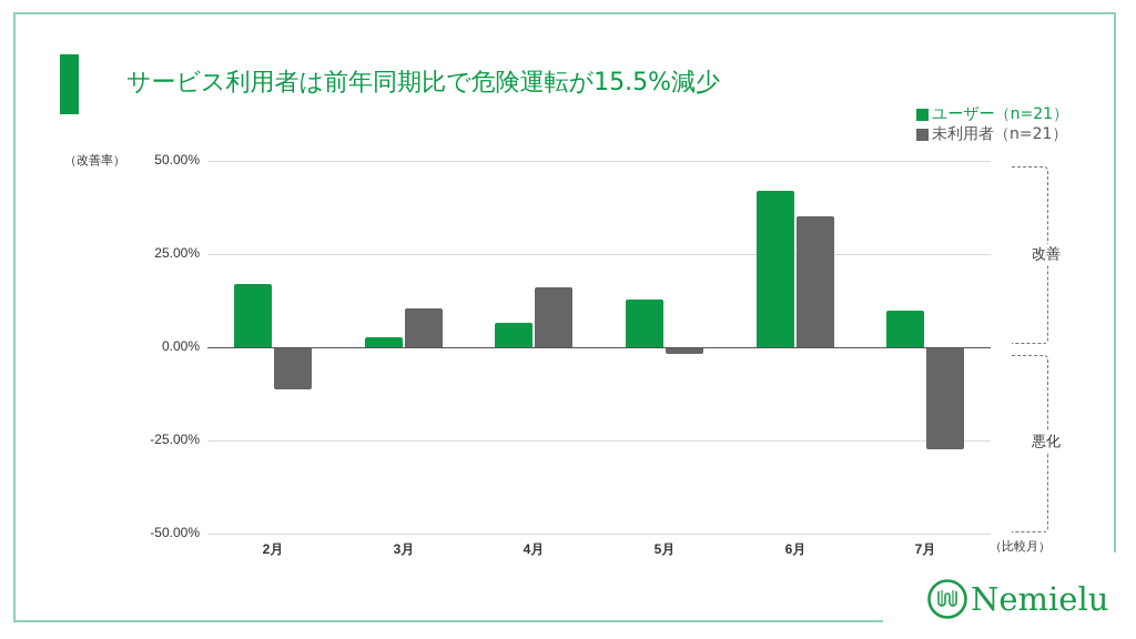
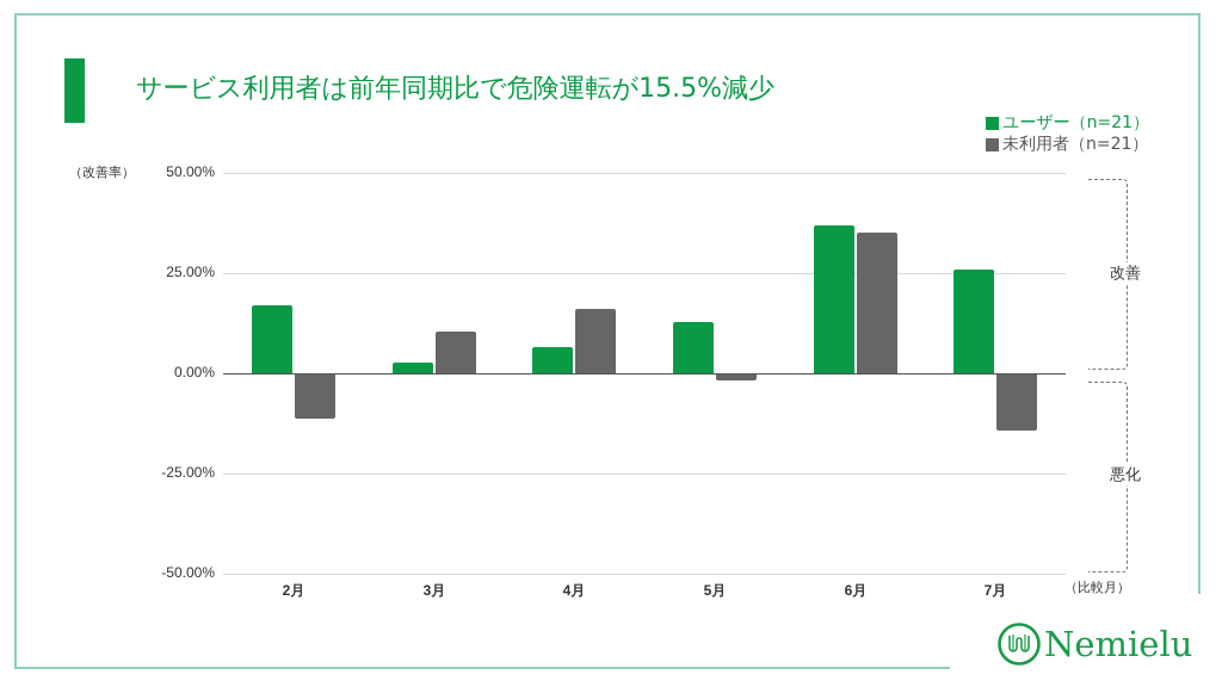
ユーザー（n=21）/6月: 42% -> 37%
ユーザー（n=21）/7月: 10% -> 26%
未利用者（n=21）/7月: -27% -> -14%
